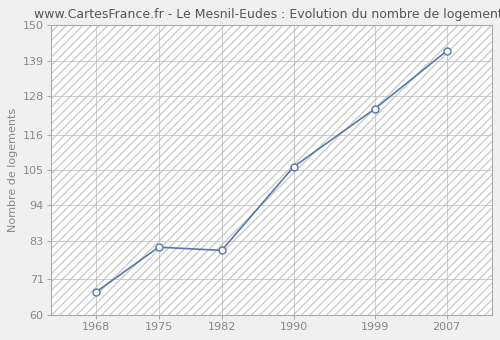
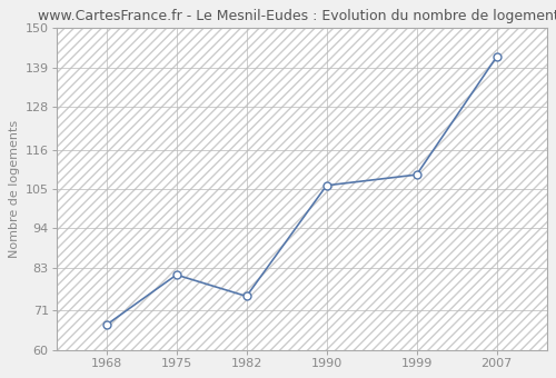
1982: 80 -> 75
1999: 124 -> 109
